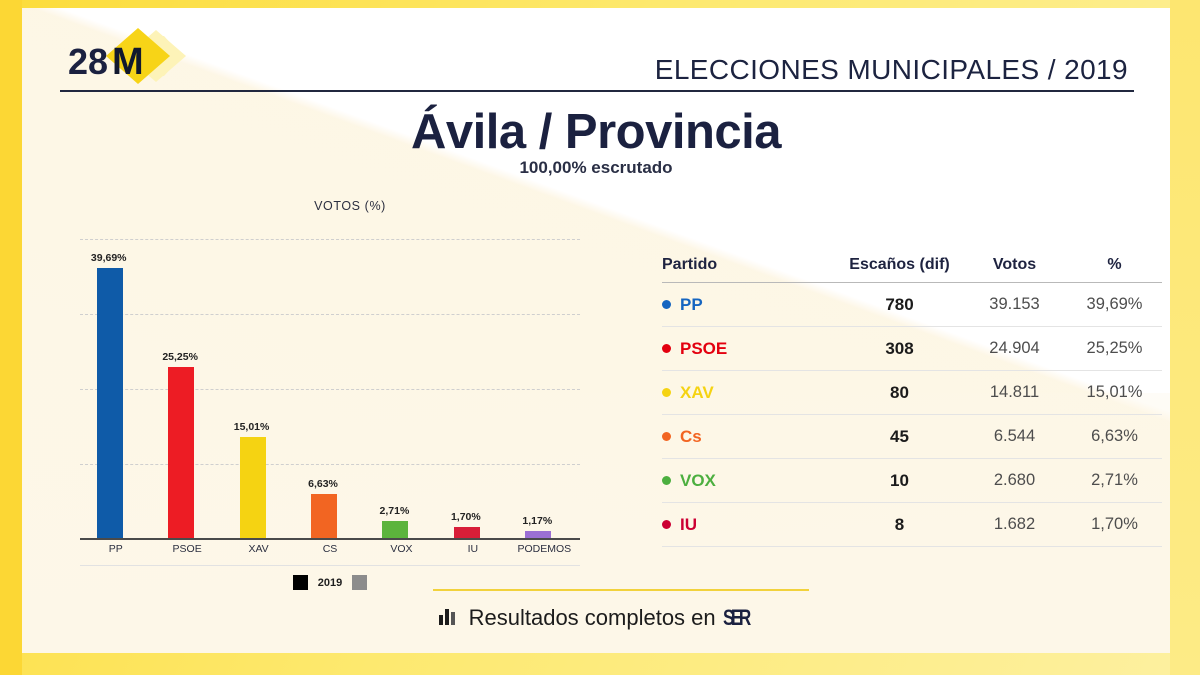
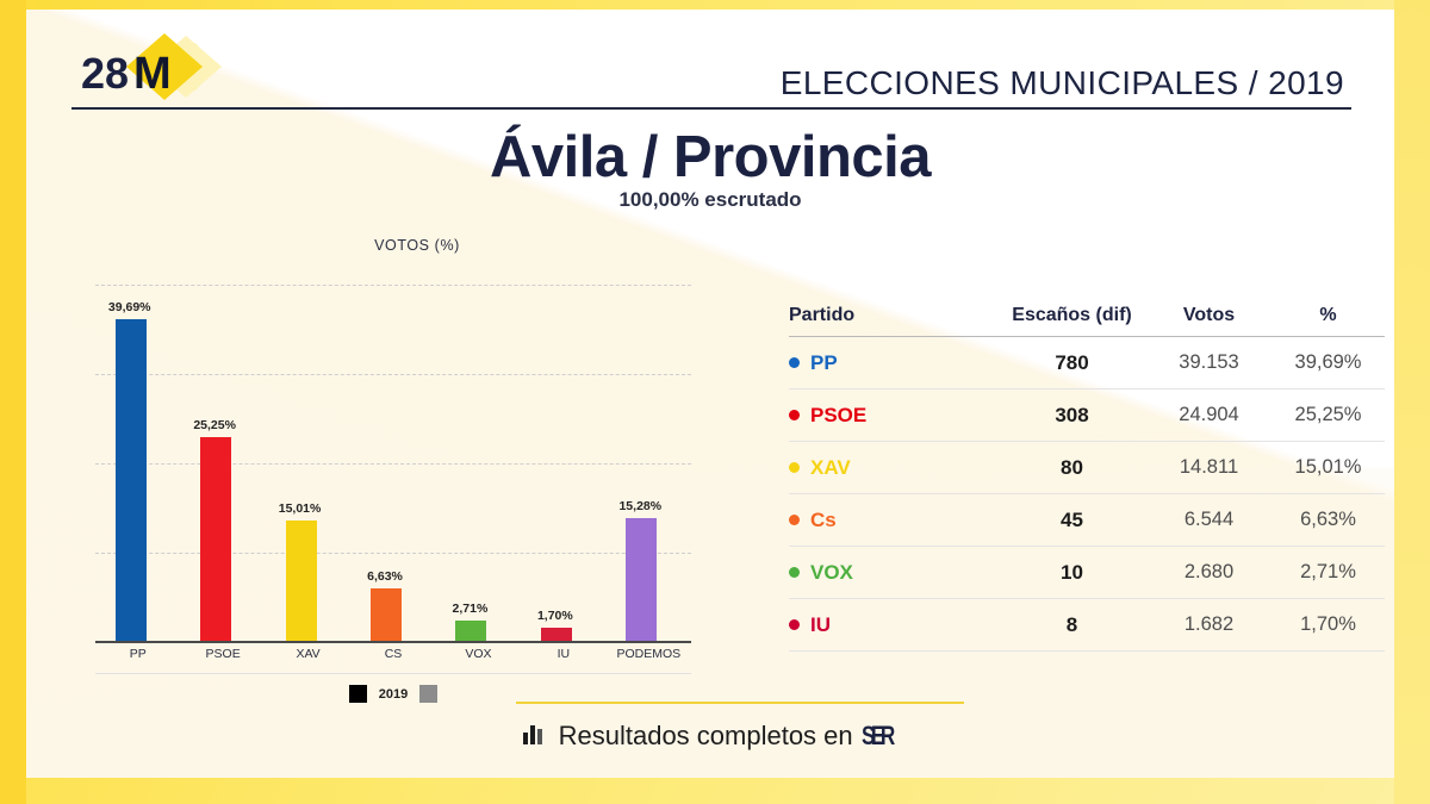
PODEMOS: 1,17% -> 15,28%
